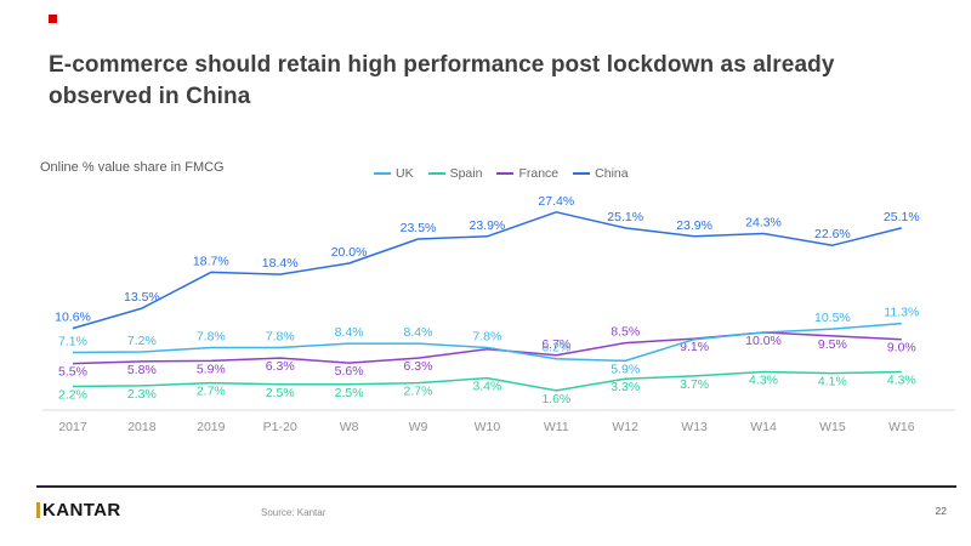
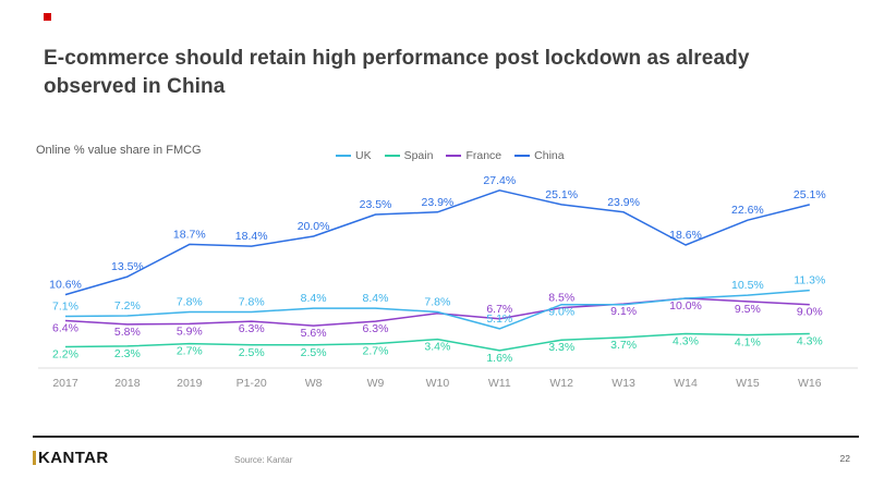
France/2017: 5.5% -> 6.4%
UK/W11: 6.2% -> 5.1%
UK/W12: 5.9% -> 9.0%
China/W14: 24.3% -> 18.6%
